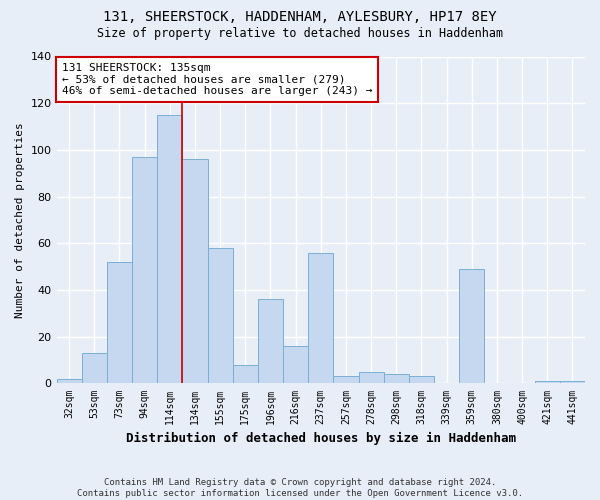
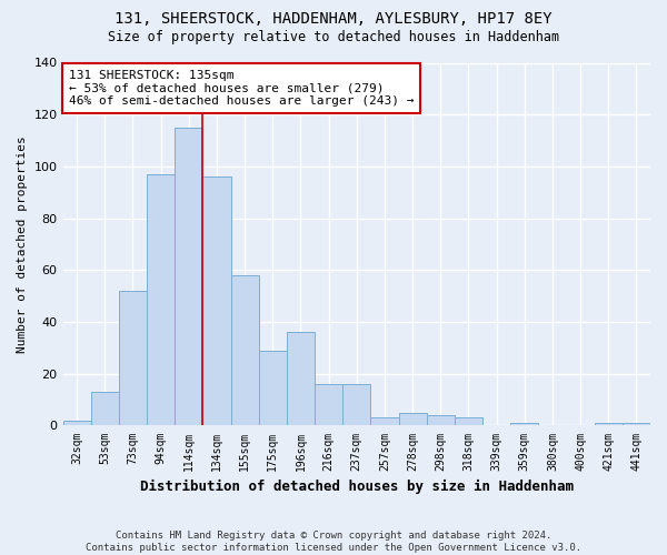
175sqm: 8 -> 29
237sqm: 56 -> 16
359sqm: 49 -> 1
